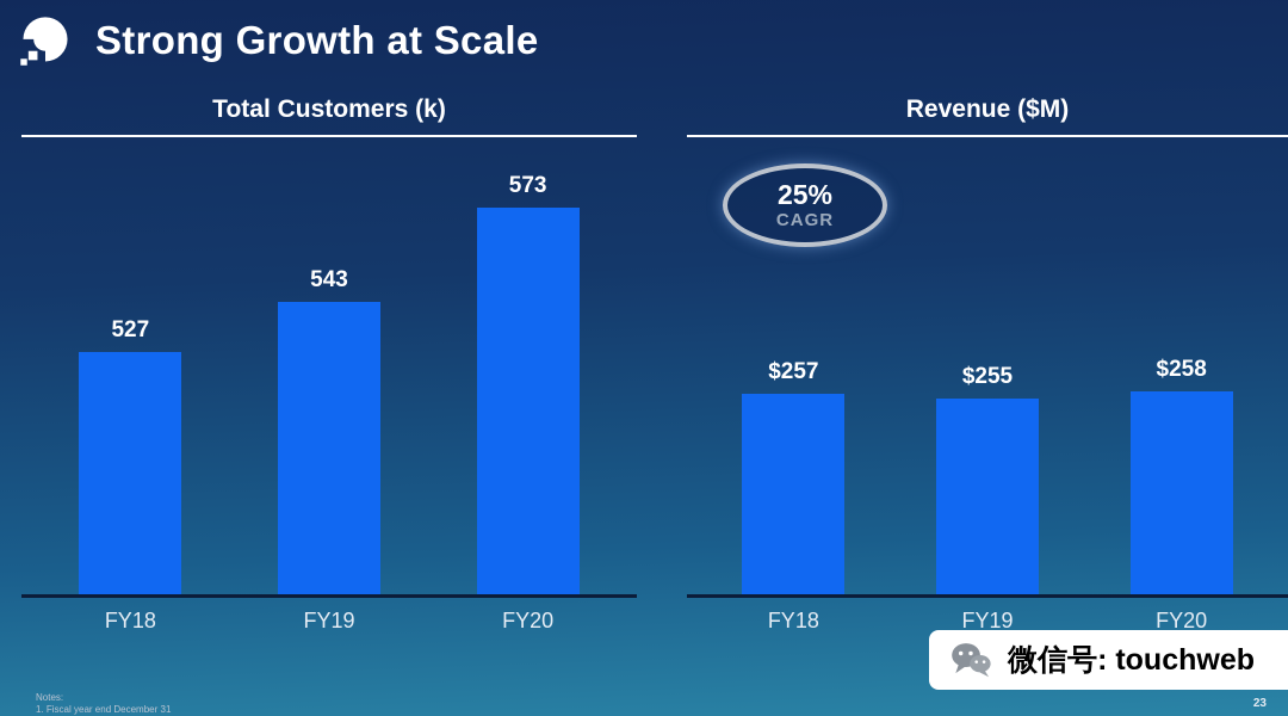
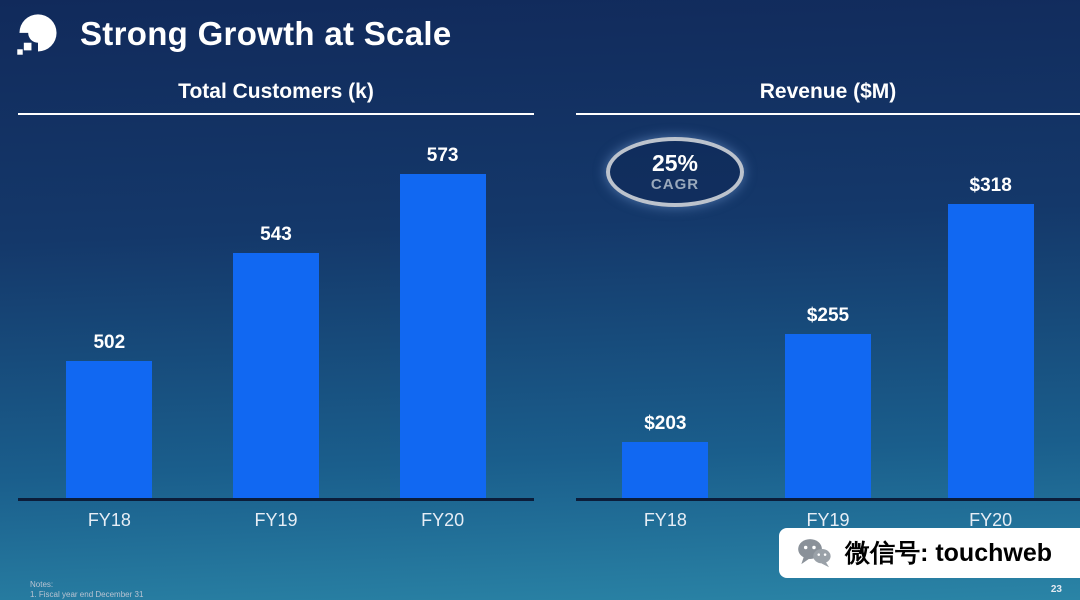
Total Customers (k)/FY18: 527 -> 502
Revenue ($M)/FY18: $257 -> $203
Revenue ($M)/FY20: $258 -> $318
